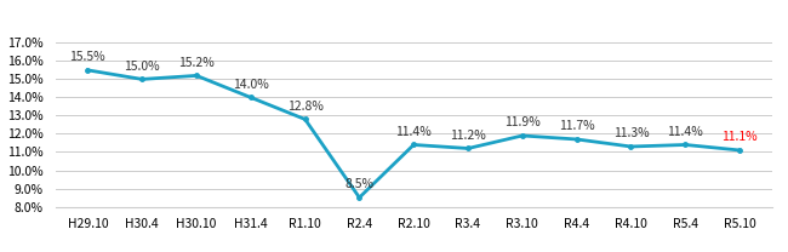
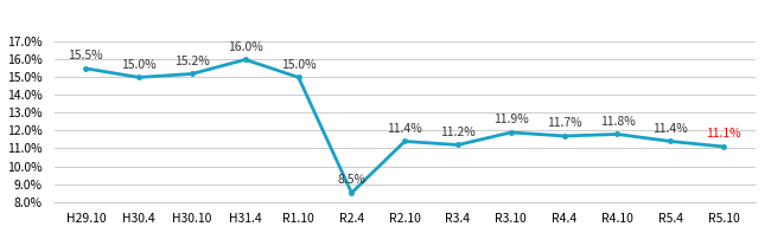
H31.4: 14.0% -> 16.0%
R1.10: 12.8% -> 15.0%
R4.10: 11.3% -> 11.8%
